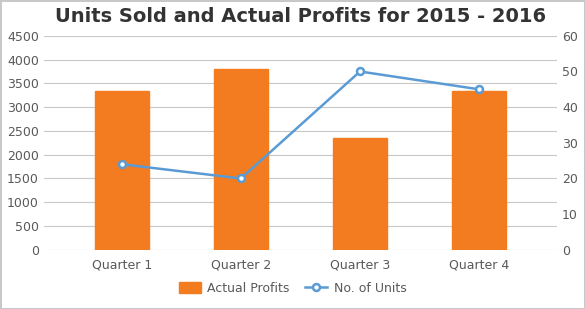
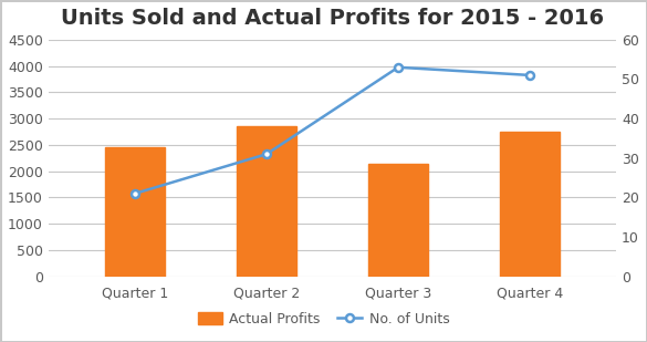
Actual Profits/Quarter 1: 3350 -> 2450
No. of Units/Quarter 1: 24 -> 21
Actual Profits/Quarter 2: 3800 -> 2850
No. of Units/Quarter 2: 20 -> 31
Actual Profits/Quarter 3: 2350 -> 2150
No. of Units/Quarter 3: 50 -> 53
Actual Profits/Quarter 4: 3350 -> 2750
No. of Units/Quarter 4: 45 -> 51
